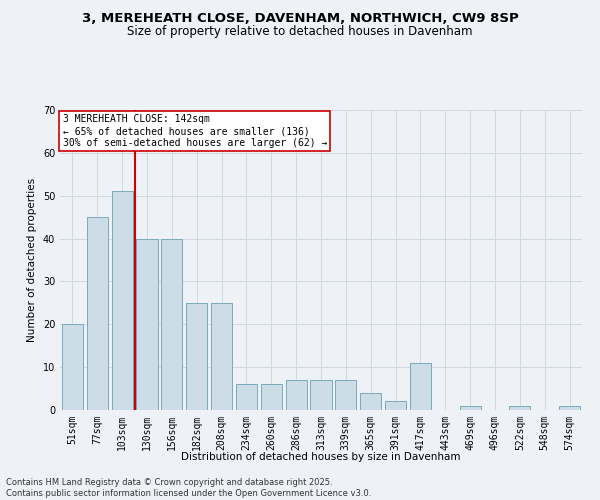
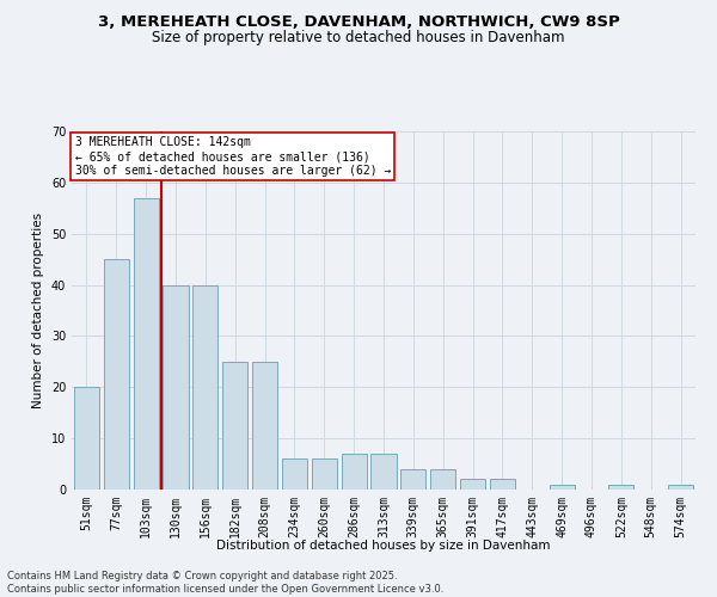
103sqm: 51 -> 57
339sqm: 7 -> 4
417sqm: 11 -> 2
